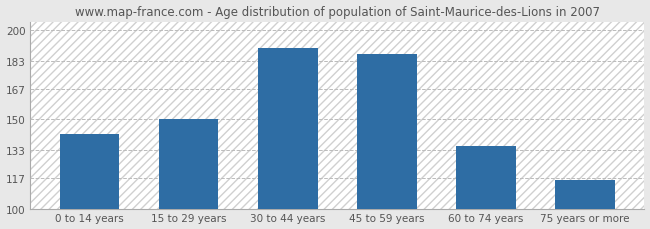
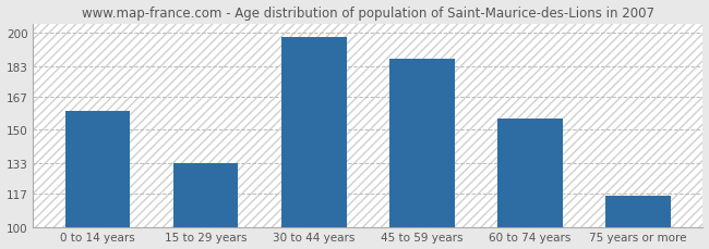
0 to 14 years: 142 -> 160
15 to 29 years: 150 -> 133
30 to 44 years: 190 -> 198
60 to 74 years: 135 -> 156
